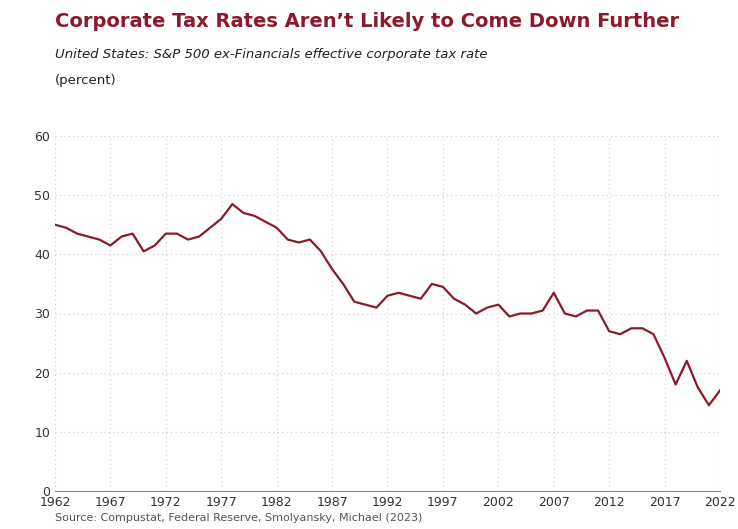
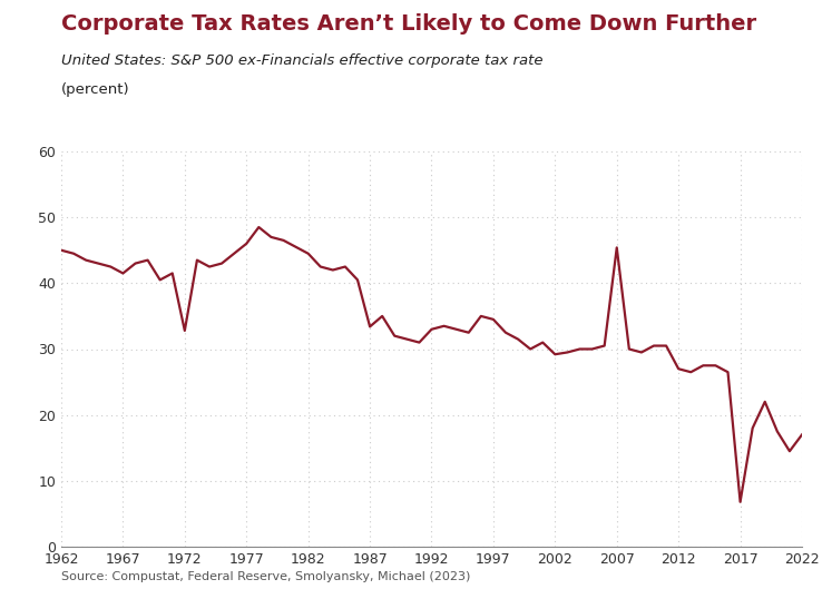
1972: 43.5 -> 32.8
1987: 37.5 -> 33.4
2002: 31.5 -> 29.2
2007: 33.5 -> 45.4
2017: 22.5 -> 6.8
